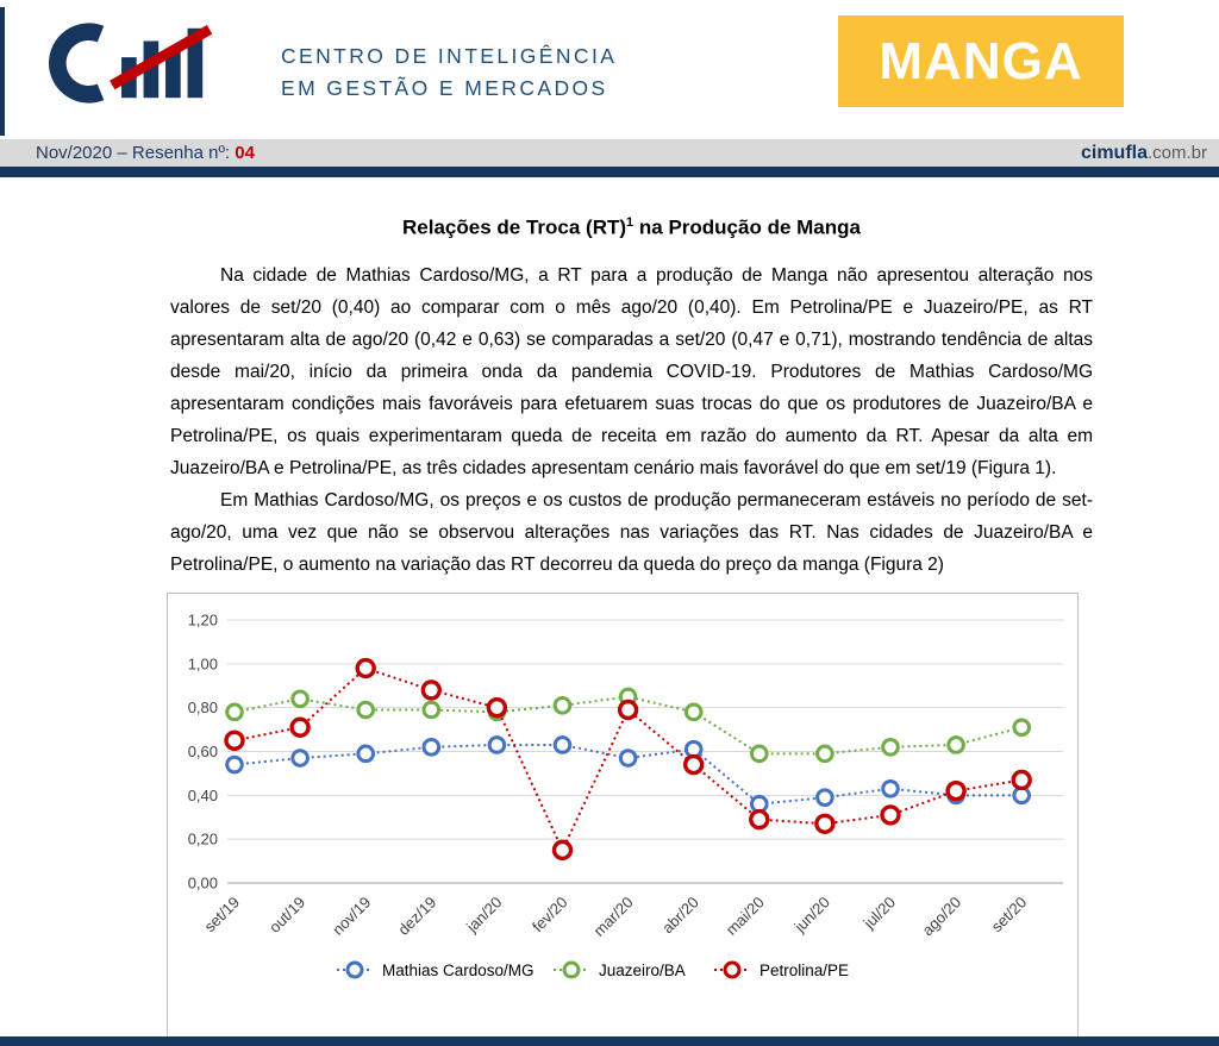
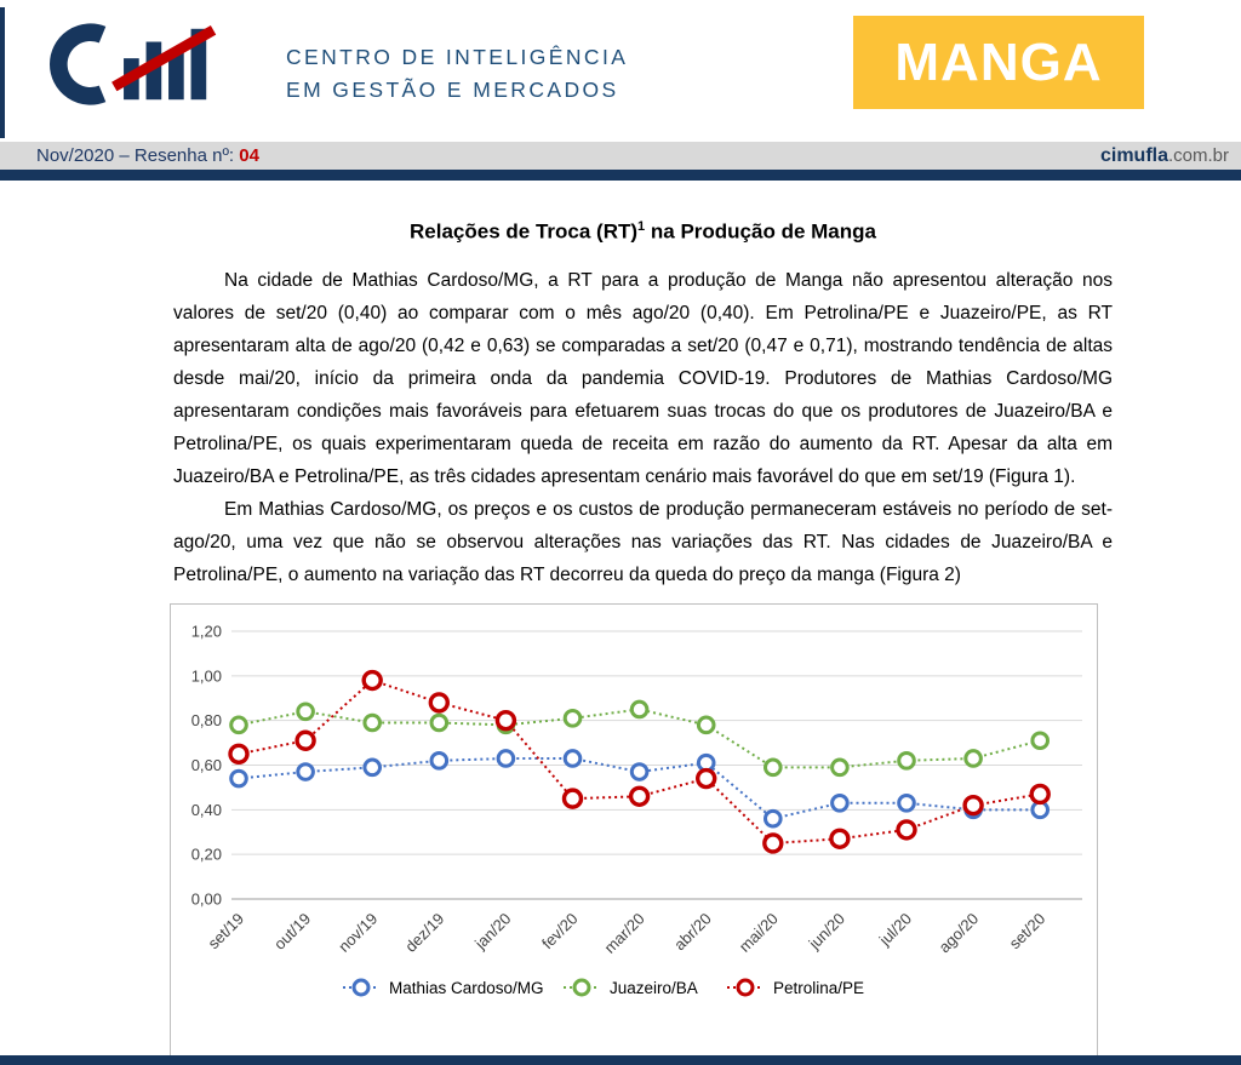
Petrolina/PE/fev/20: 0,15 -> 0,45
Petrolina/PE/mar/20: 0,79 -> 0,46
Petrolina/PE/mai/20: 0,29 -> 0,25
Mathias Cardoso/MG/jun/20: 0,39 -> 0,43
